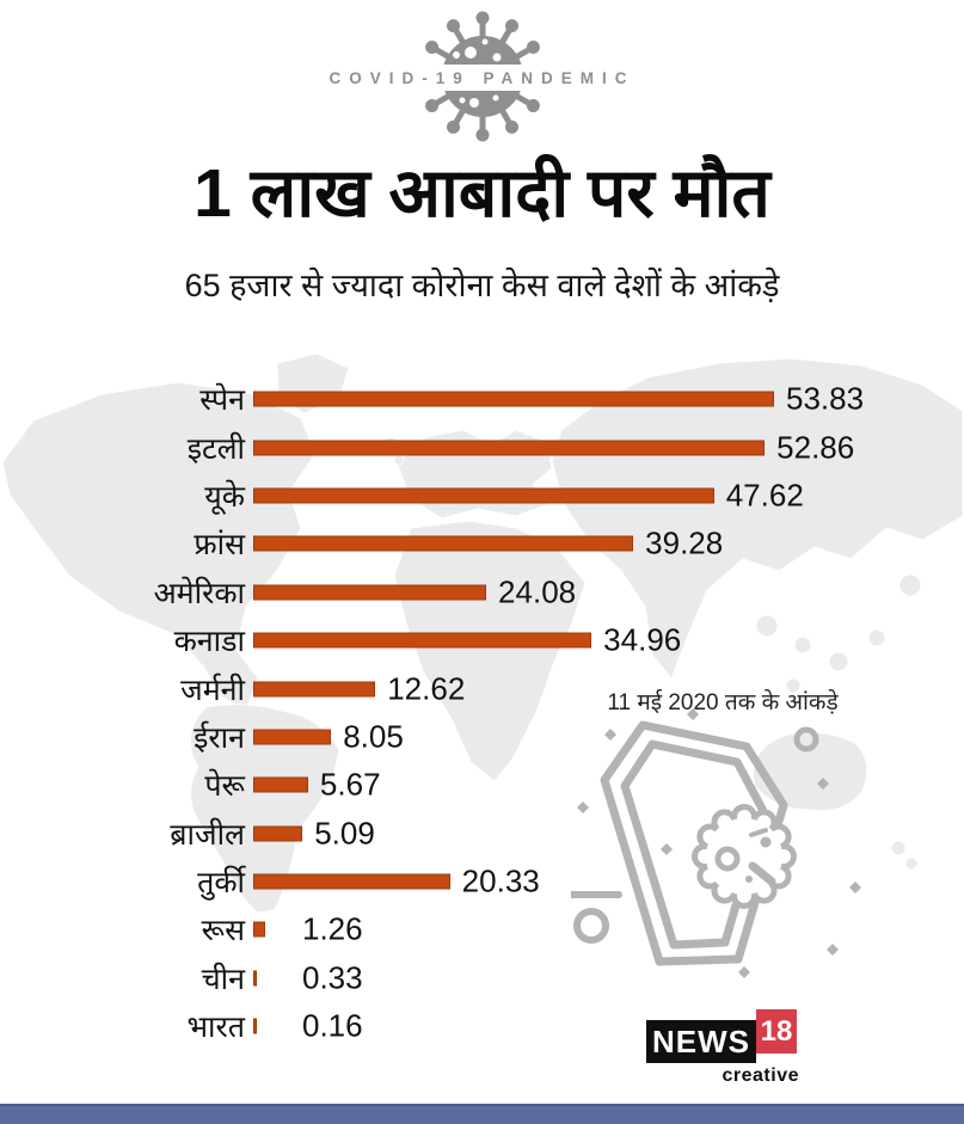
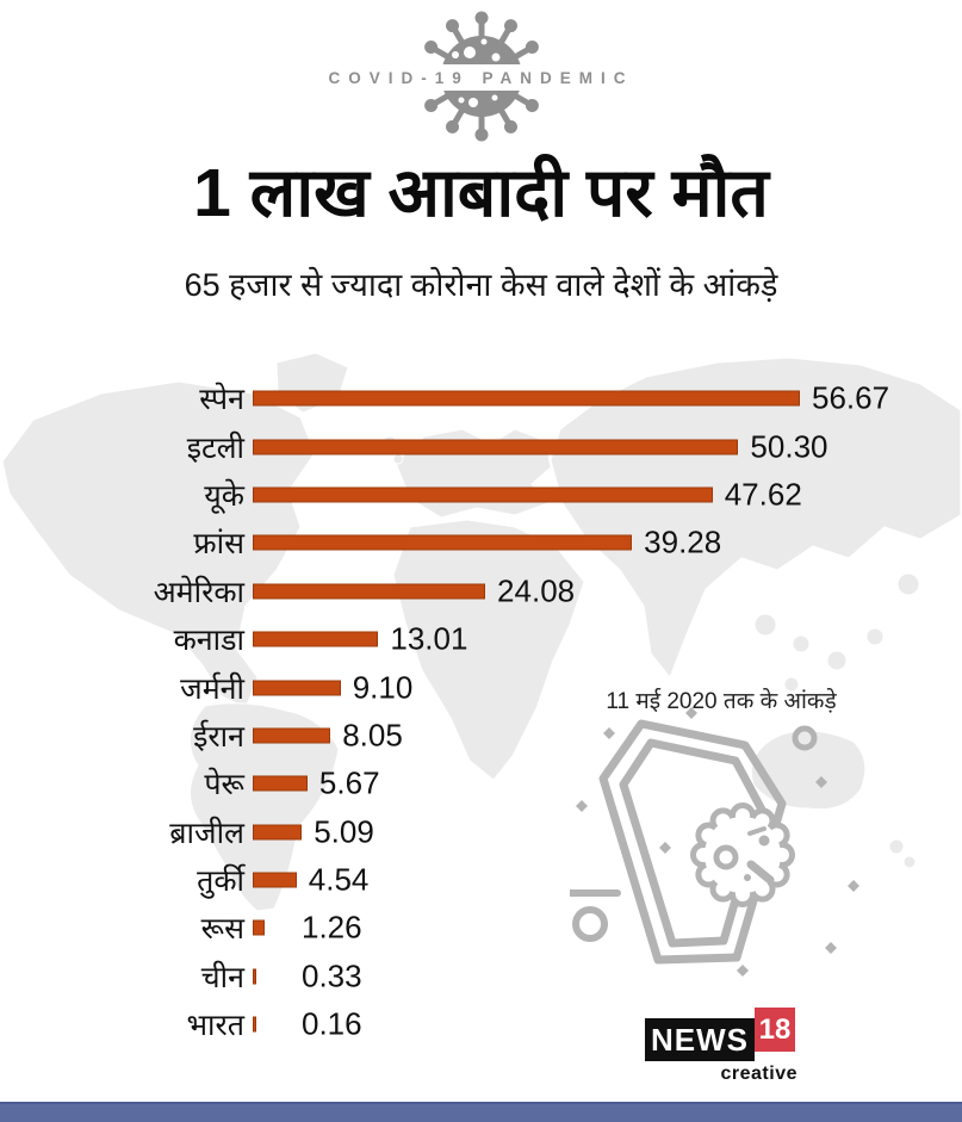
स्पेन: 53.83 -> 56.67
इटली: 52.86 -> 50.30
कनाडा: 34.96 -> 13.01
जर्मनी: 12.62 -> 9.10
तुर्की: 20.33 -> 4.54
